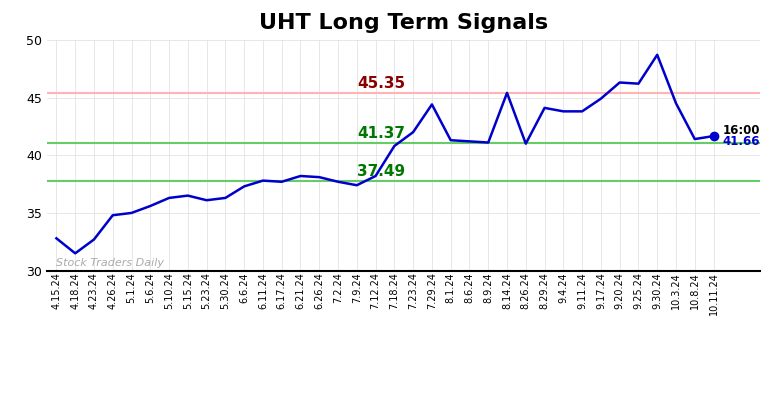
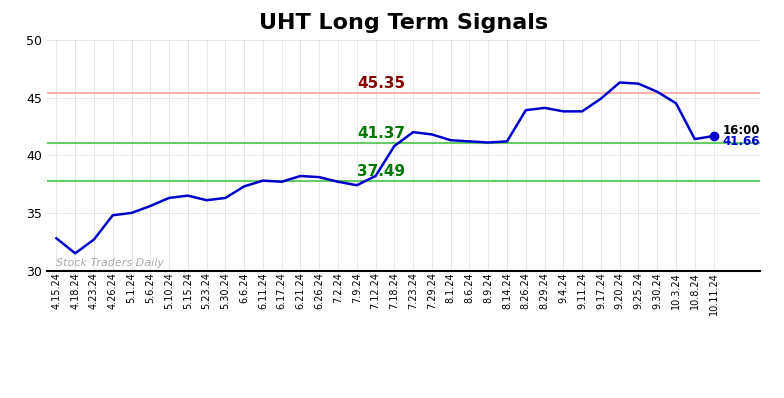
7.29.24: 44.4 -> 41.8
8.14.24: 45.4 -> 41.2
8.26.24: 41.0 -> 43.9
9.30.24: 48.7 -> 45.5
